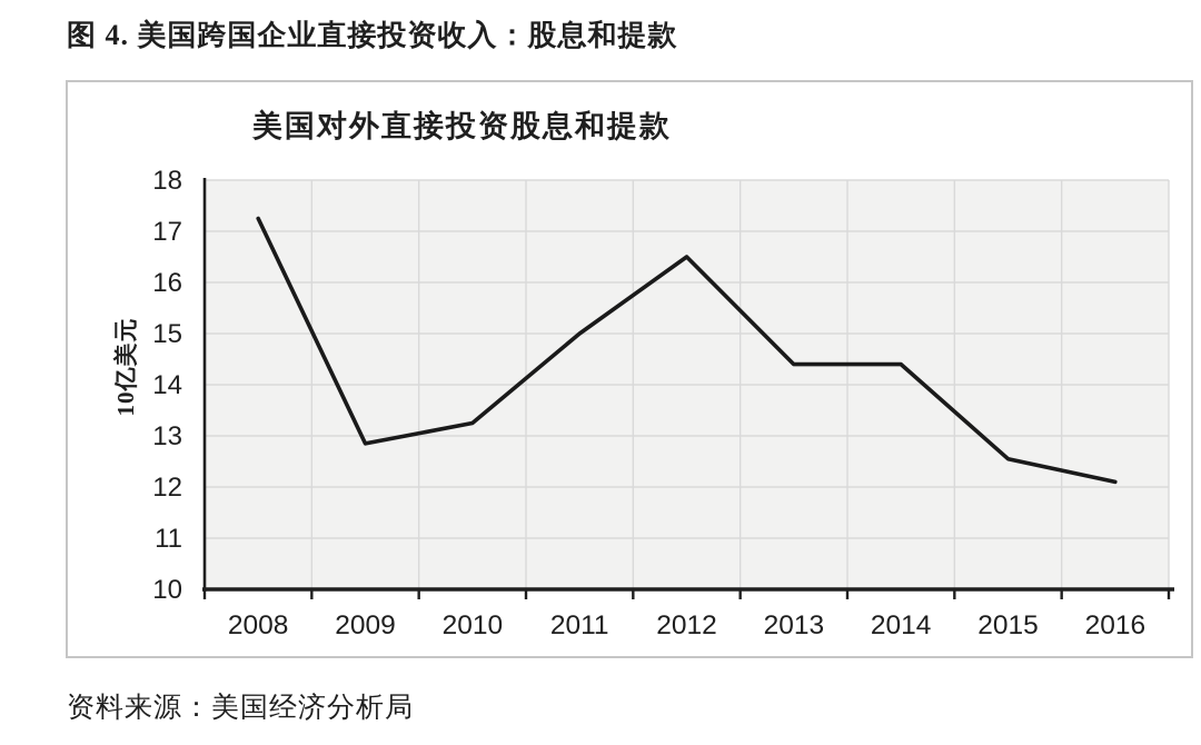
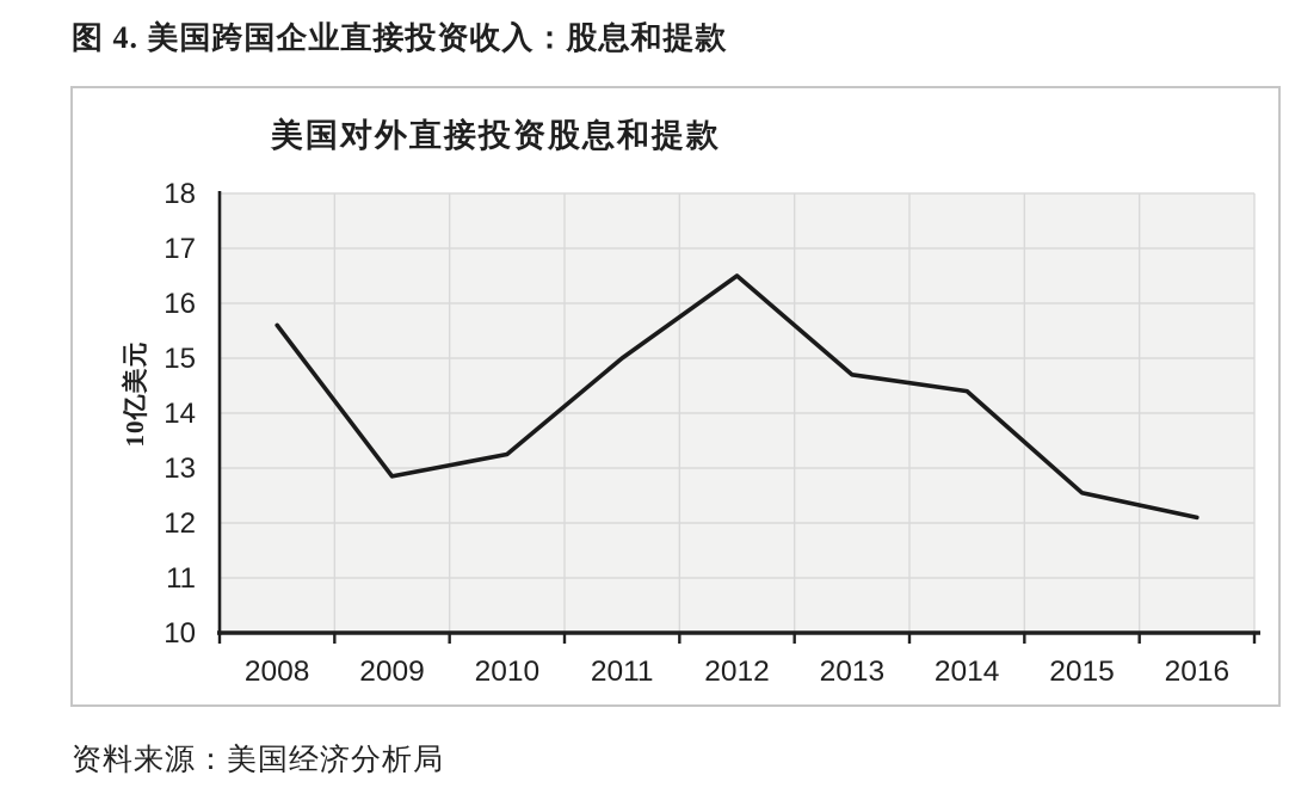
2008: 17.2 -> 15.6
2013: 14.4 -> 14.7
